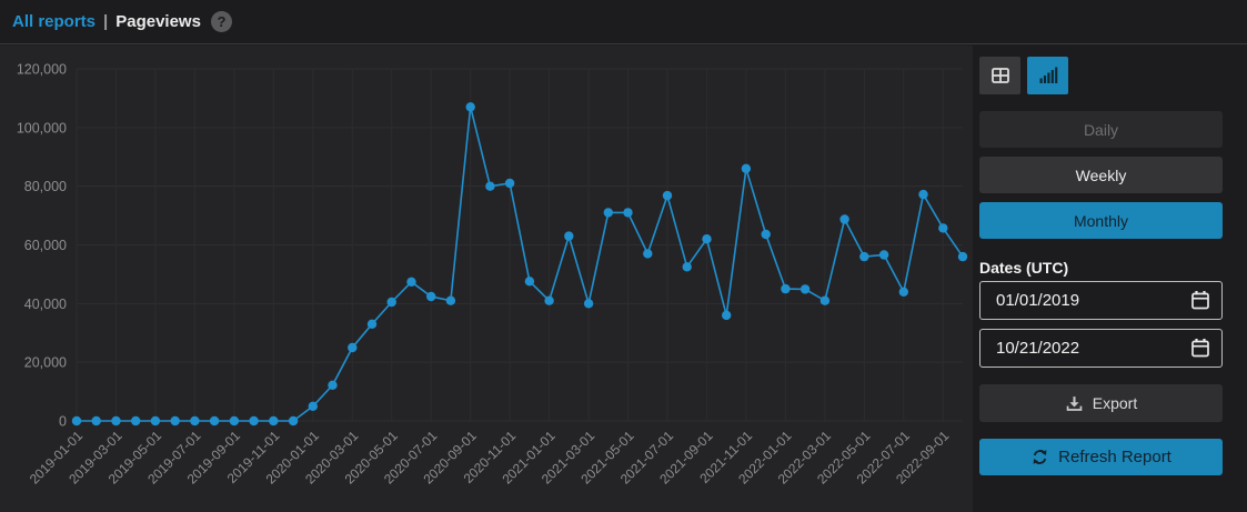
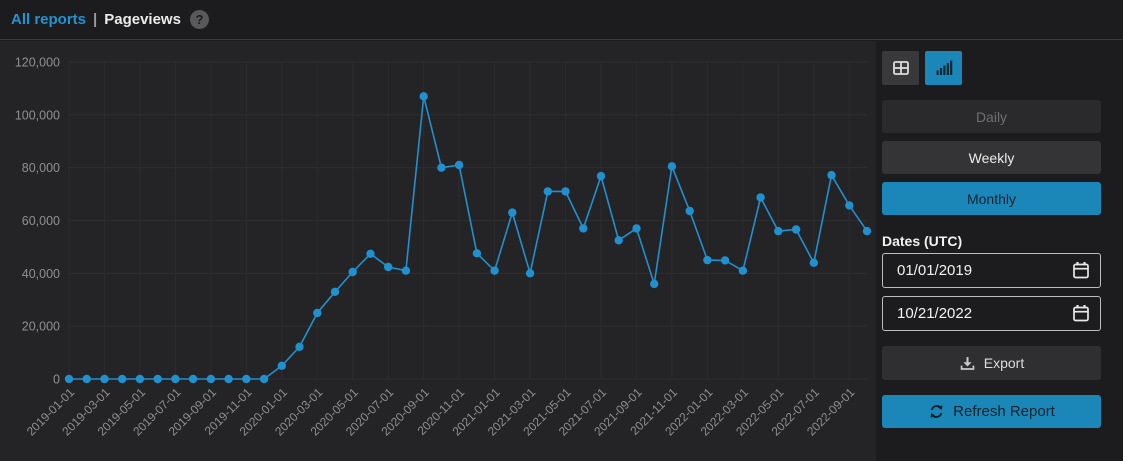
2021-09-01: 62000 -> 57000
2021-11-01: 86000 -> 80000
